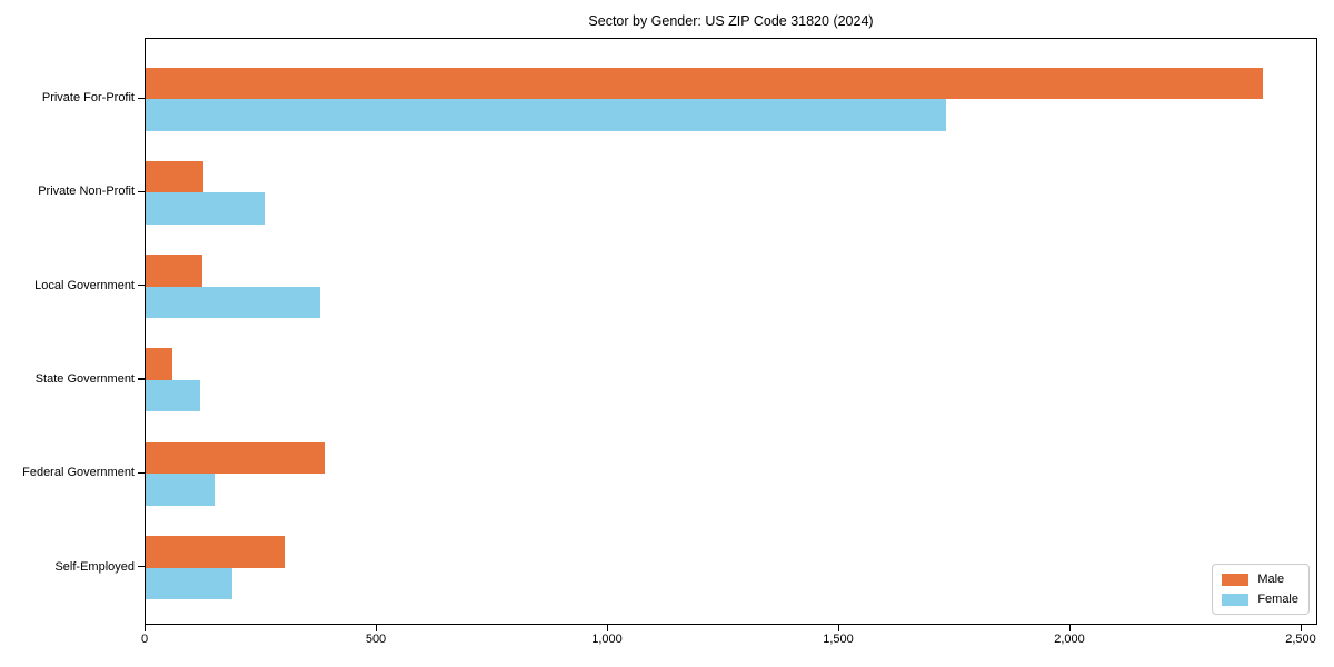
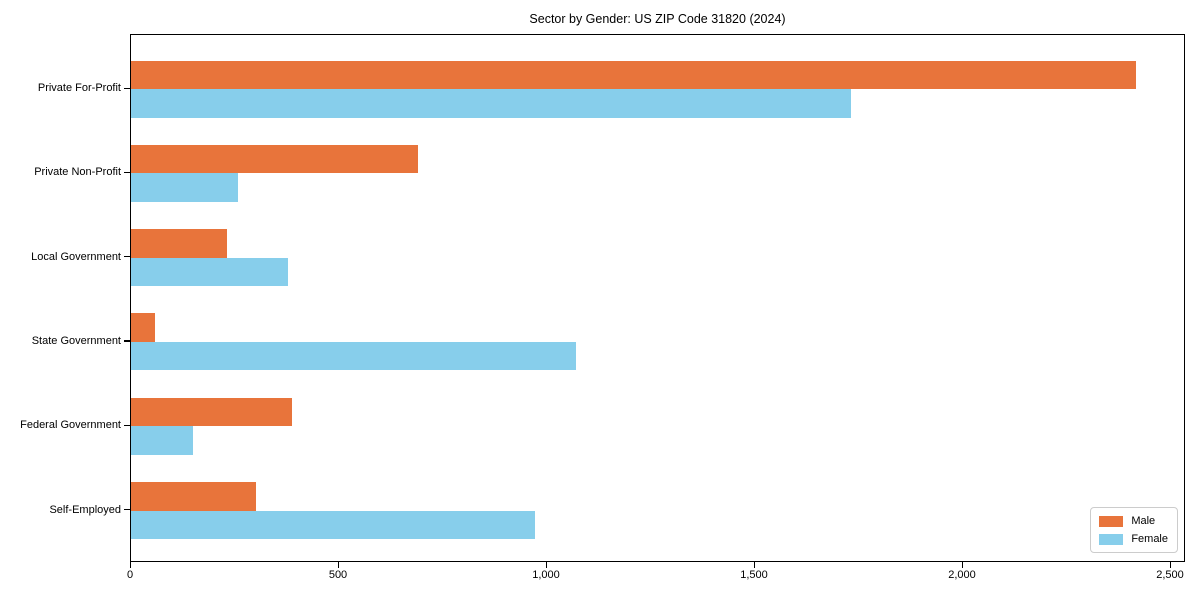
Male/Private Non-Profit: 120 -> 690
Male/Local Government: 120 -> 230
Female/State Government: 120 -> 1070
Female/Self-Employed: 190 -> 970
